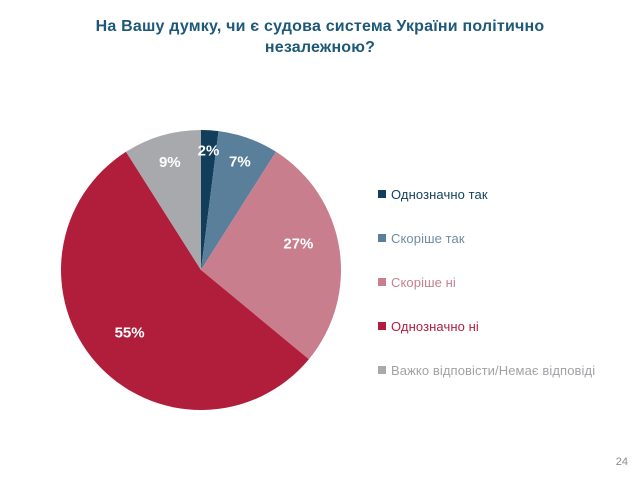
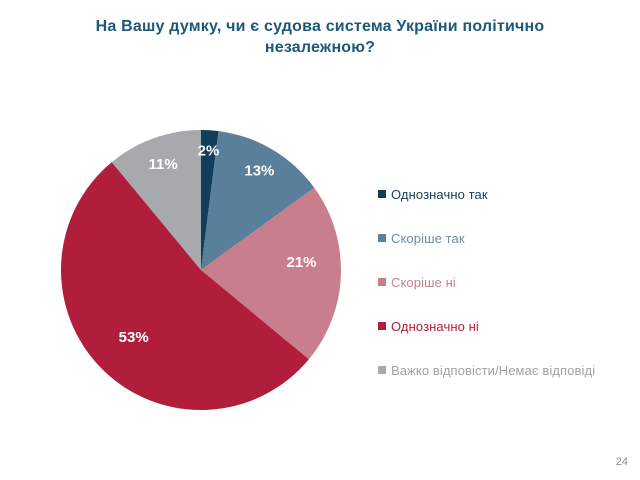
Скоріше так: 7% -> 13%
Скоріше ні: 27% -> 21%
Однозначно ні: 55% -> 53%
Важко відповісти/Немає відповіді: 9% -> 11%
